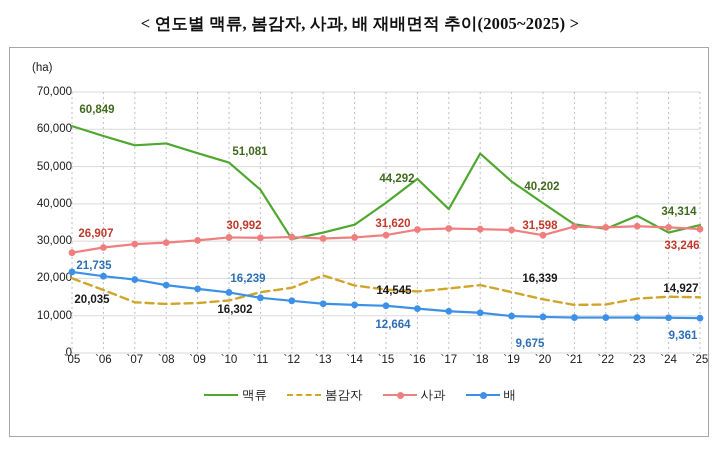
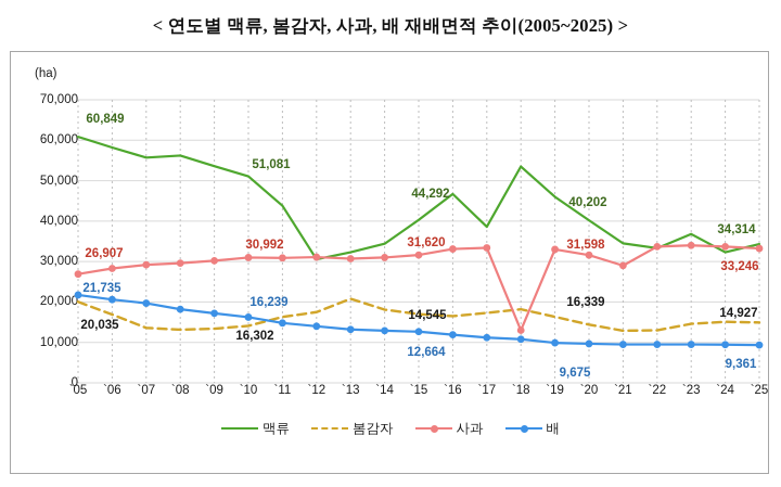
사과/`18: 33000 -> 13000
사과/`21: 34000 -> 29000
